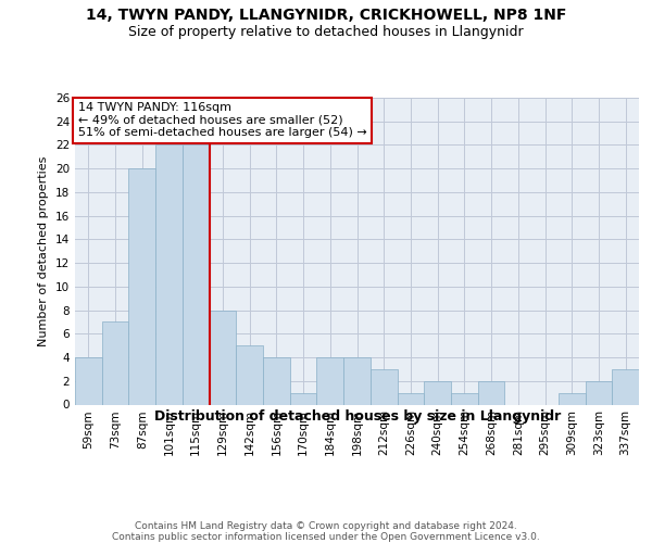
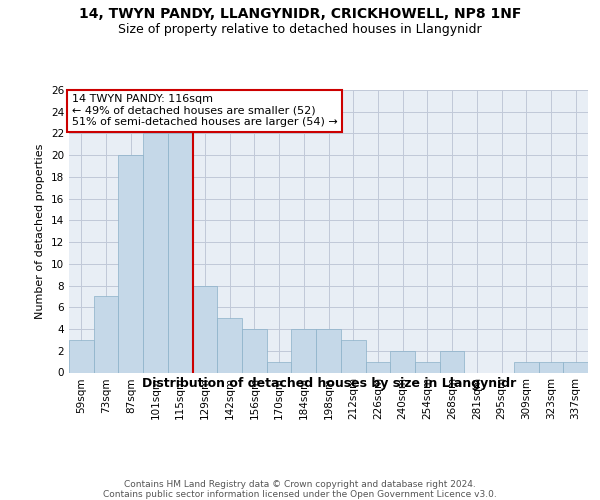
59sqm: 4 -> 3
323sqm: 2 -> 1
337sqm: 3 -> 1
